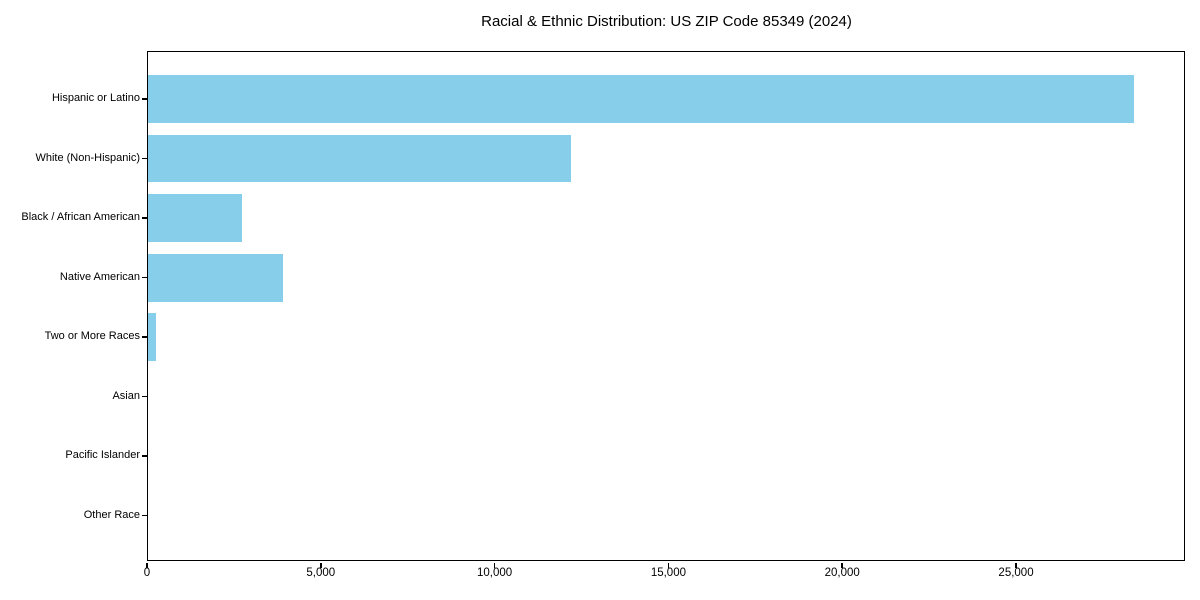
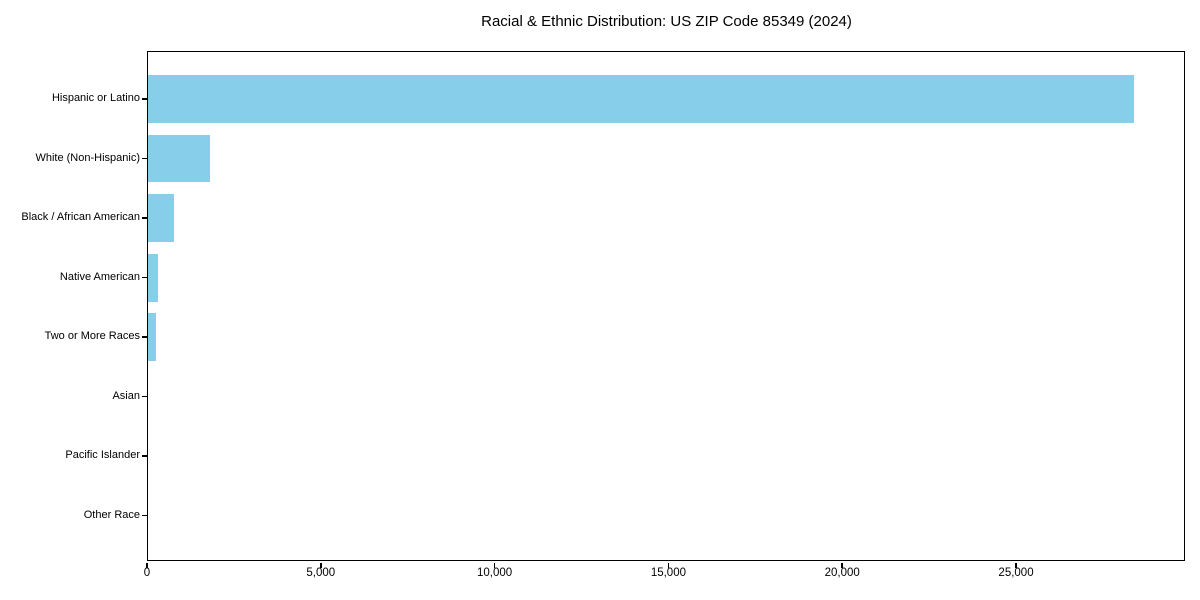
White (Non-Hispanic): 12200 -> 1800
Black / African American: 2700 -> 800
Native American: 3900 -> 300
